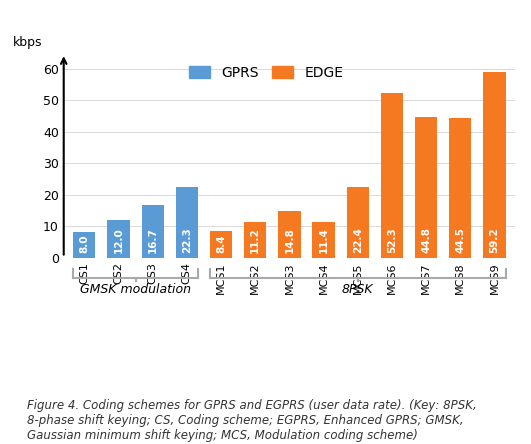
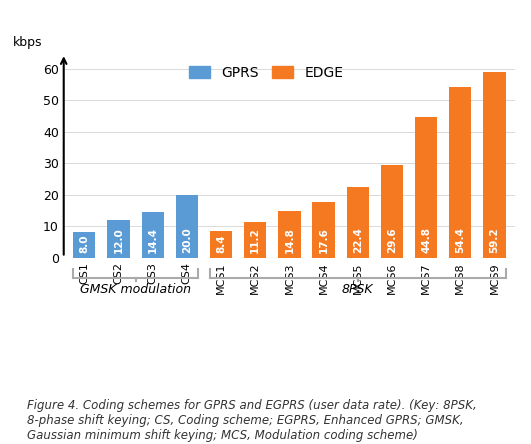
CS3: 16.7 -> 14.4
CS4: 22.3 -> 20.0
MCS4: 11.4 -> 17.6
MCS6: 52.3 -> 29.6
MCS8: 44.5 -> 54.4
